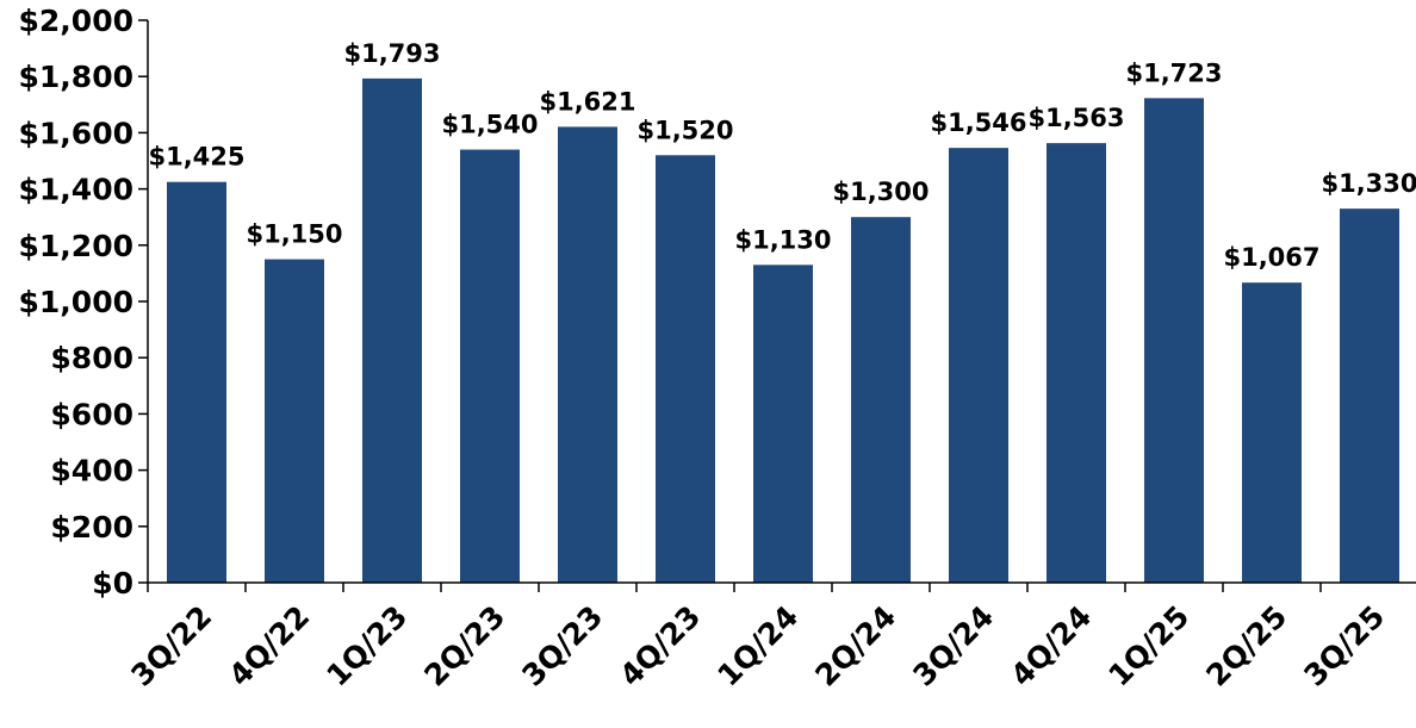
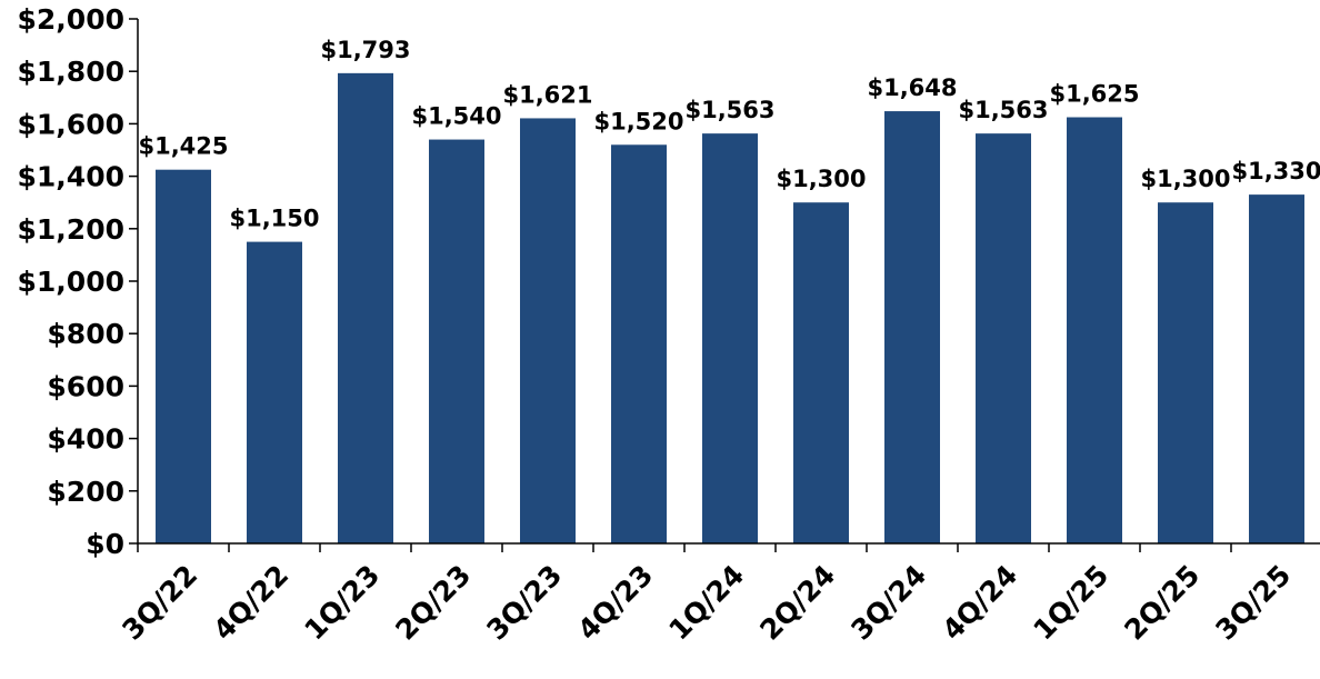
1Q/24: $1,130 -> $1,563
3Q/24: $1,546 -> $1,648
1Q/25: $1,723 -> $1,625
2Q/25: $1,067 -> $1,300
